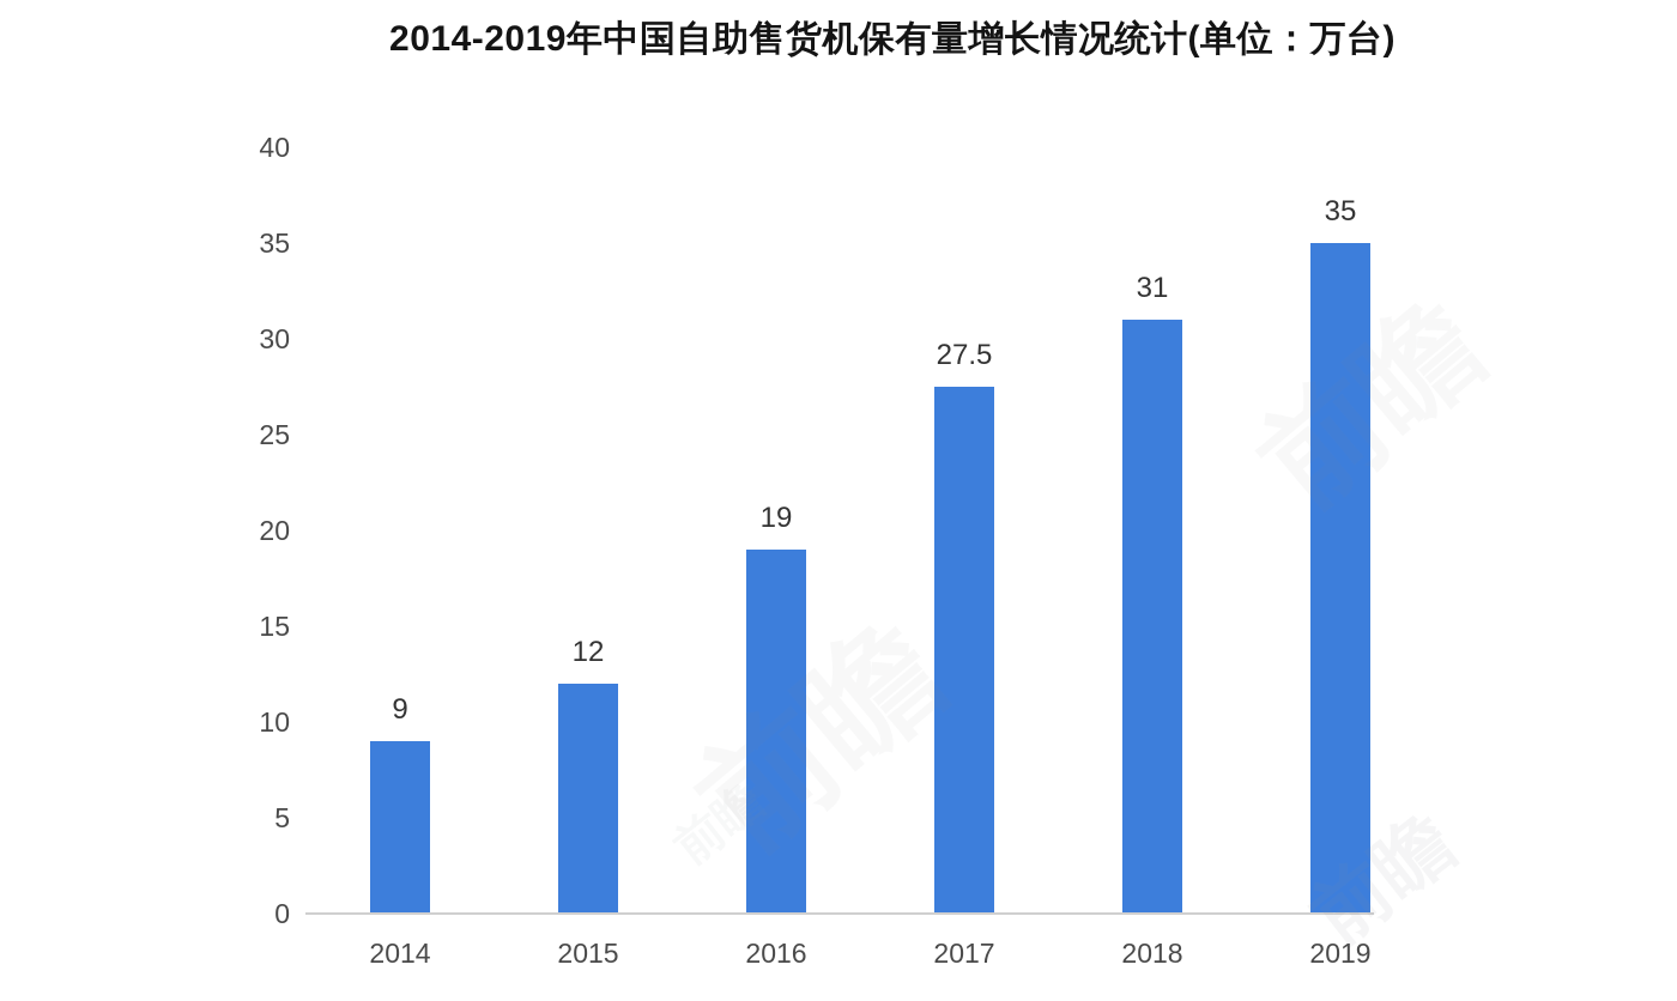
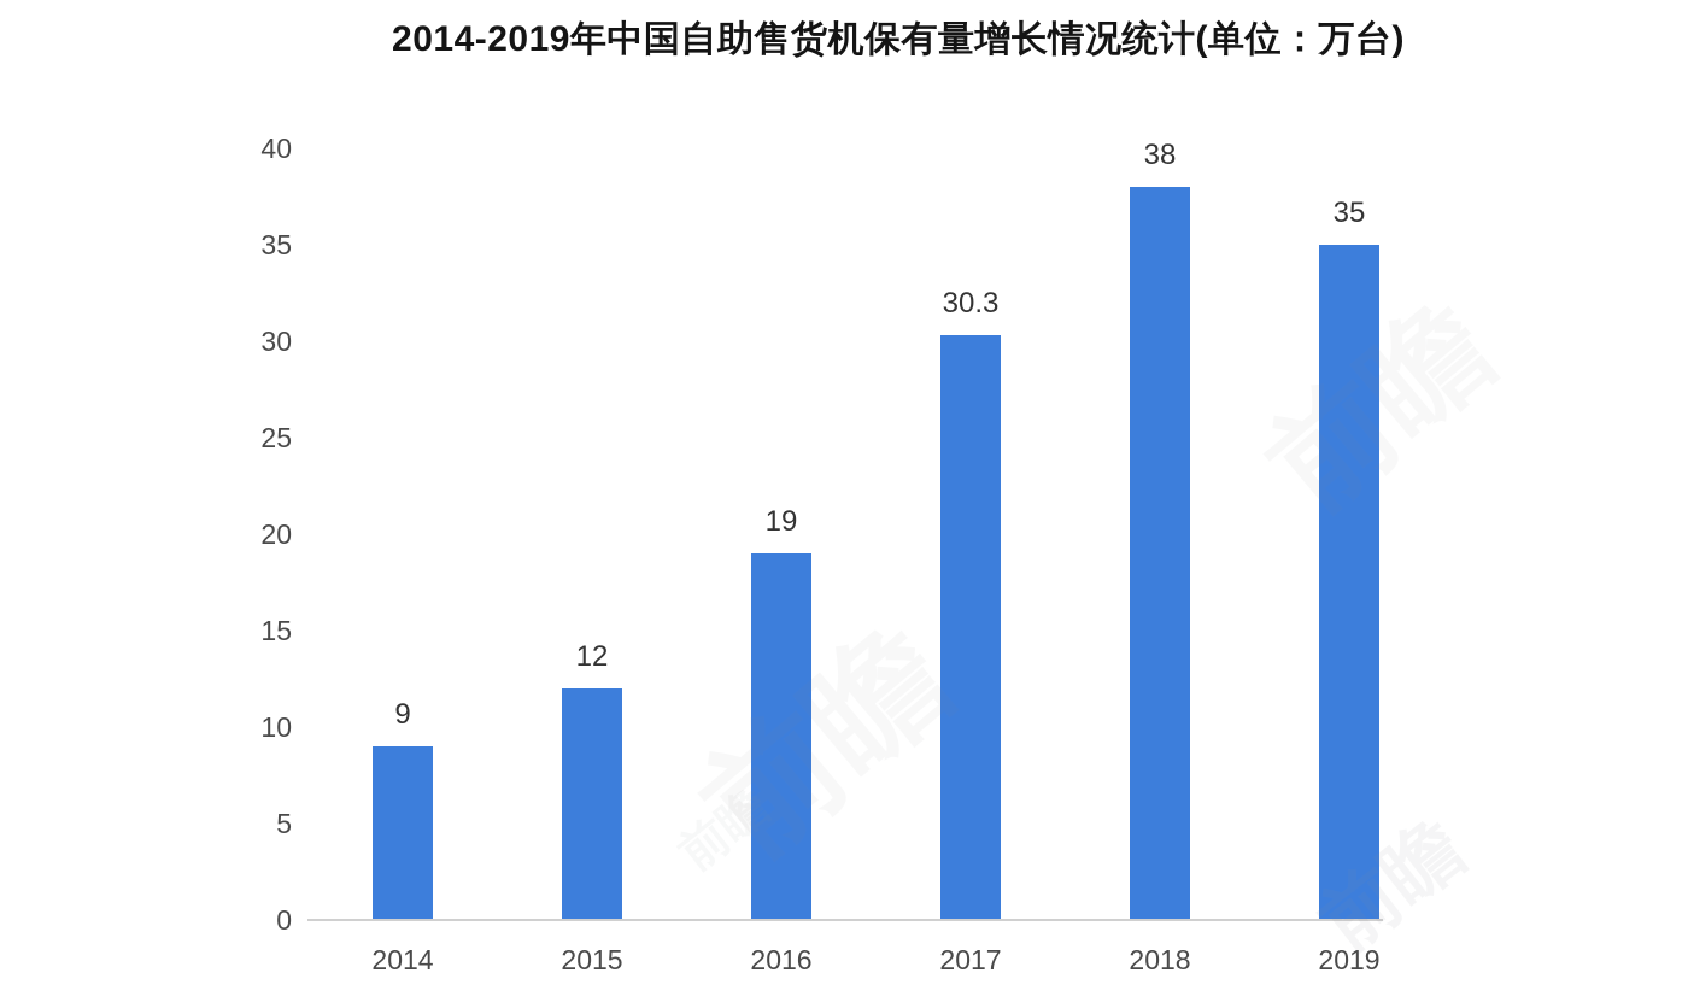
2017: 27.5 -> 30.3
2018: 31 -> 38
